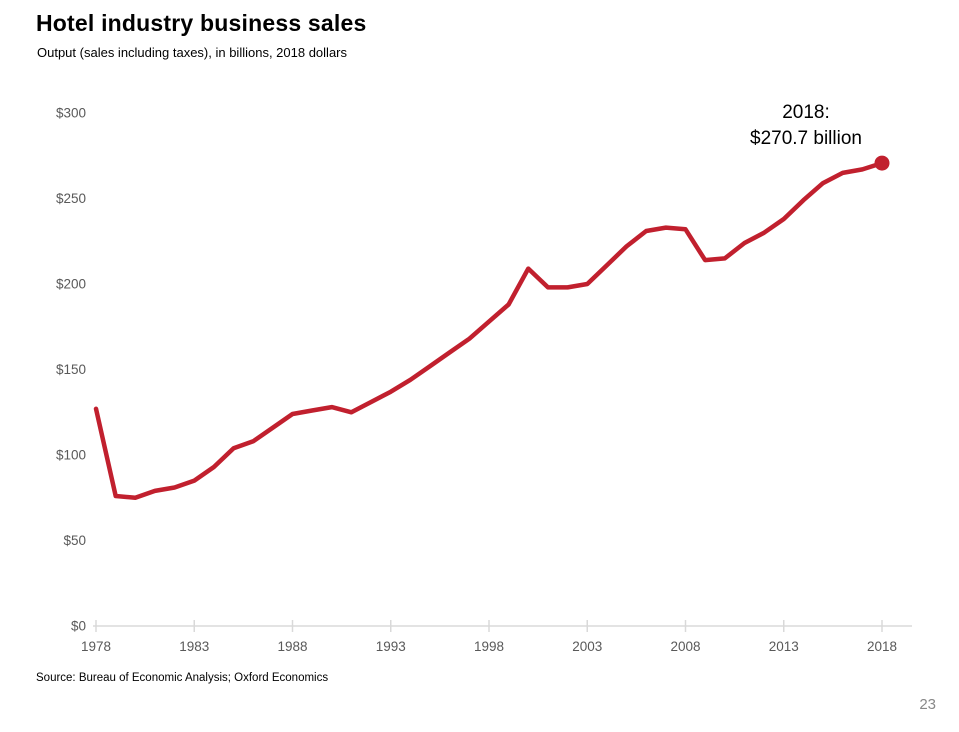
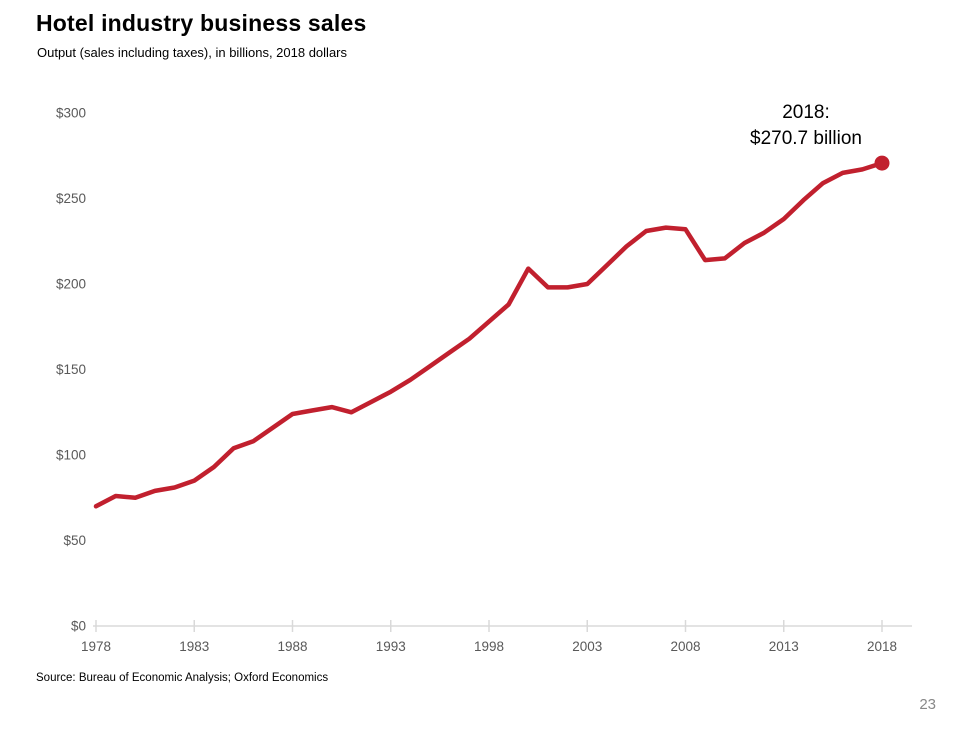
1978: $127 -> $70
